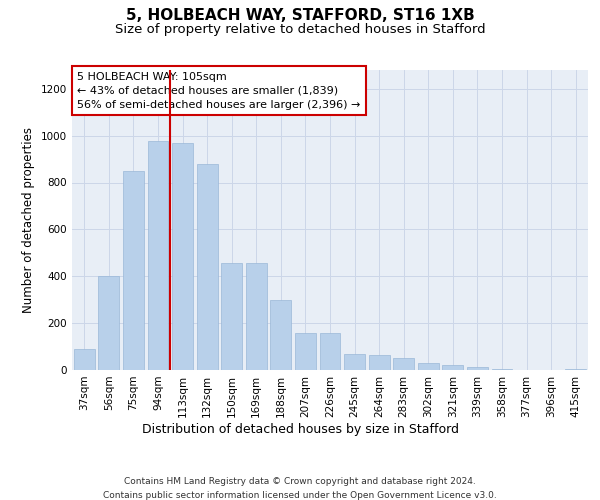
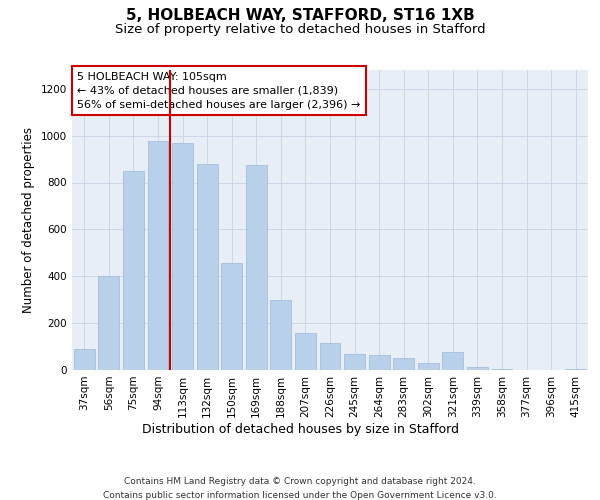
169sqm: 455 -> 875
226sqm: 160 -> 115
321sqm: 20 -> 75
